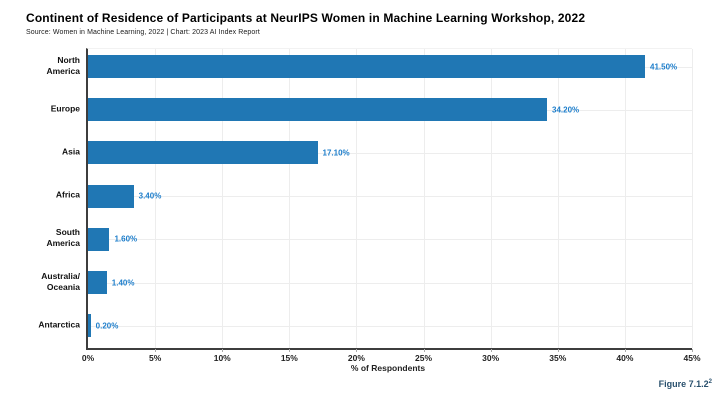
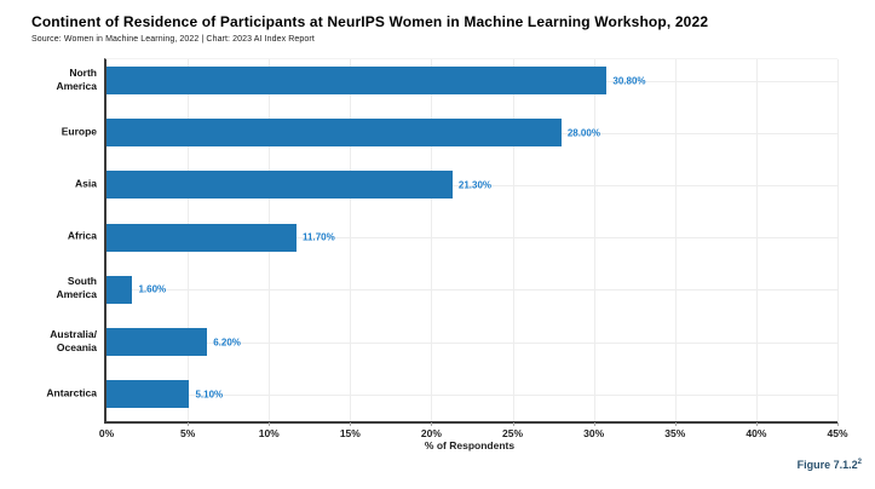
North America: 41.50% -> 30.80%
Europe: 34.20% -> 28.00%
Asia: 17.10% -> 21.30%
Africa: 3.40% -> 11.70%
Australia/ Oceania: 1.40% -> 6.20%
Antarctica: 0.20% -> 5.10%
